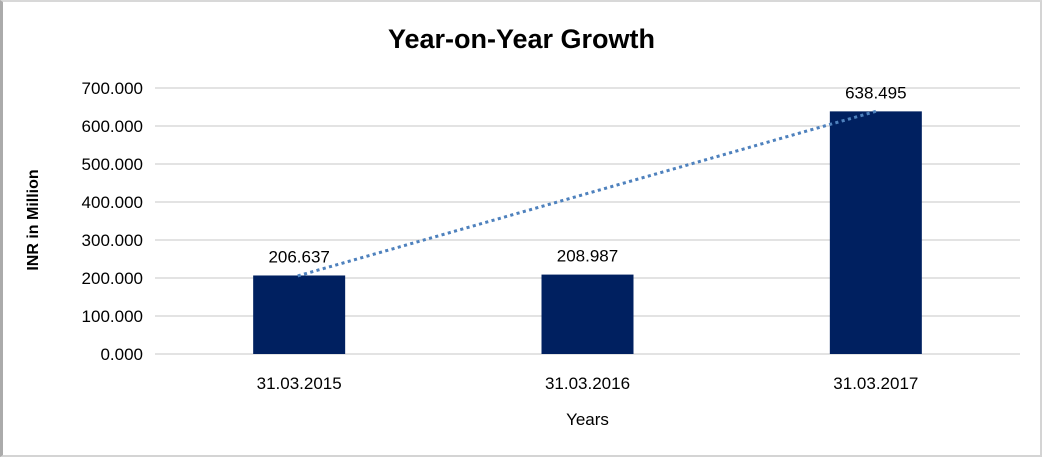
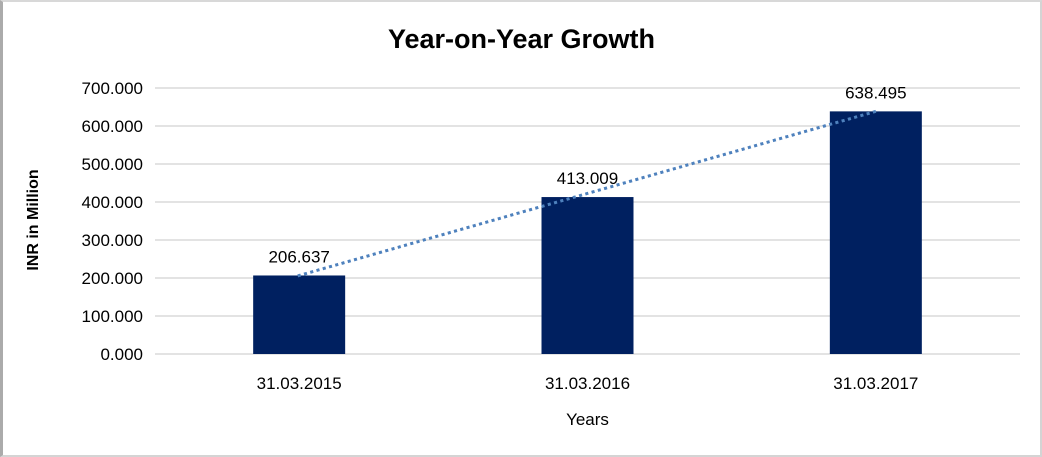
31.03.2016: 208.987 -> 413.009
